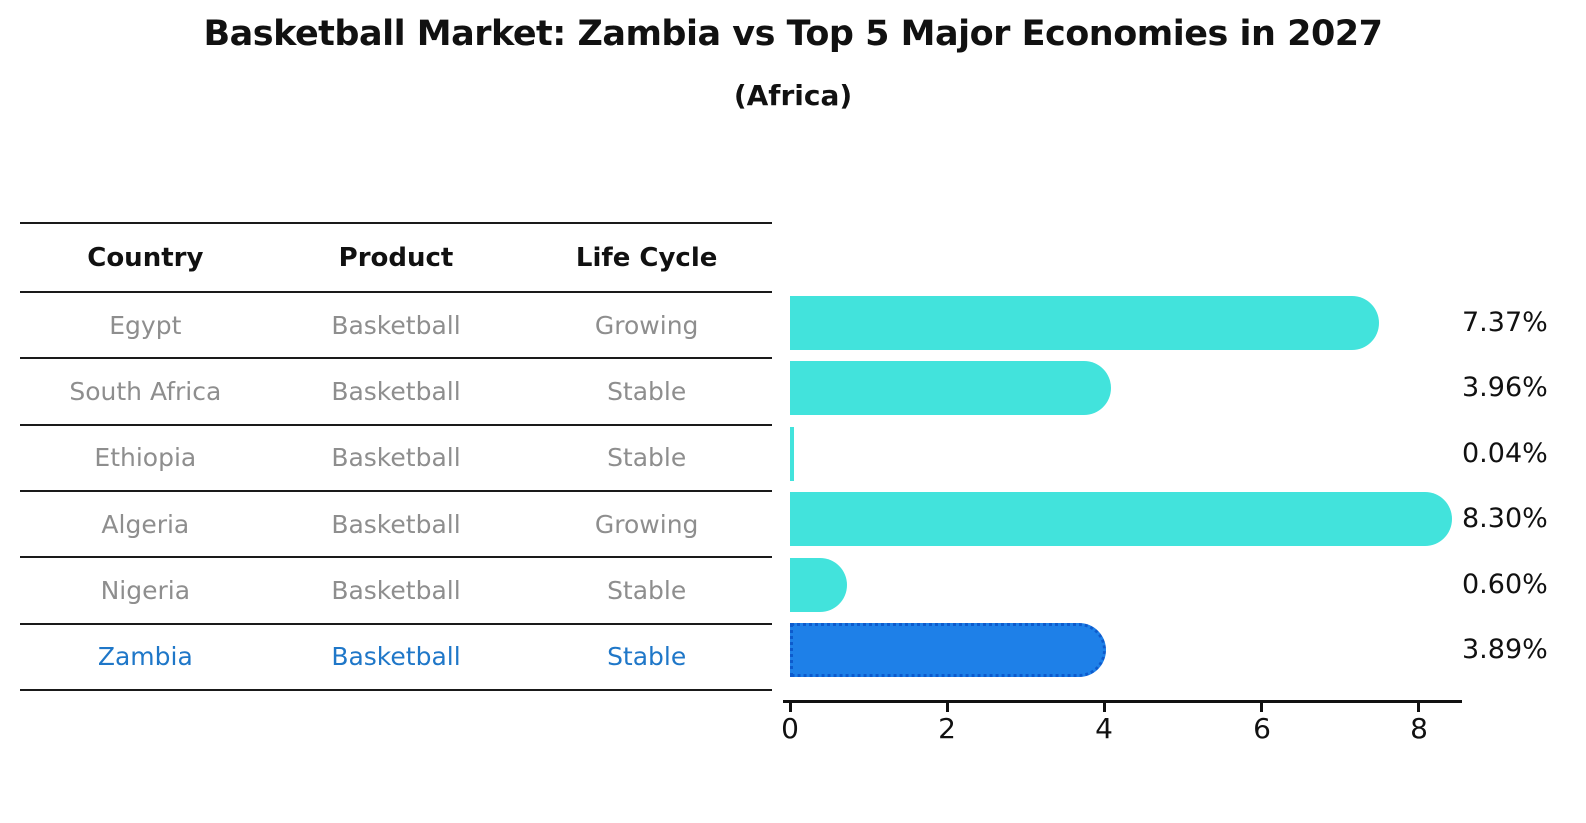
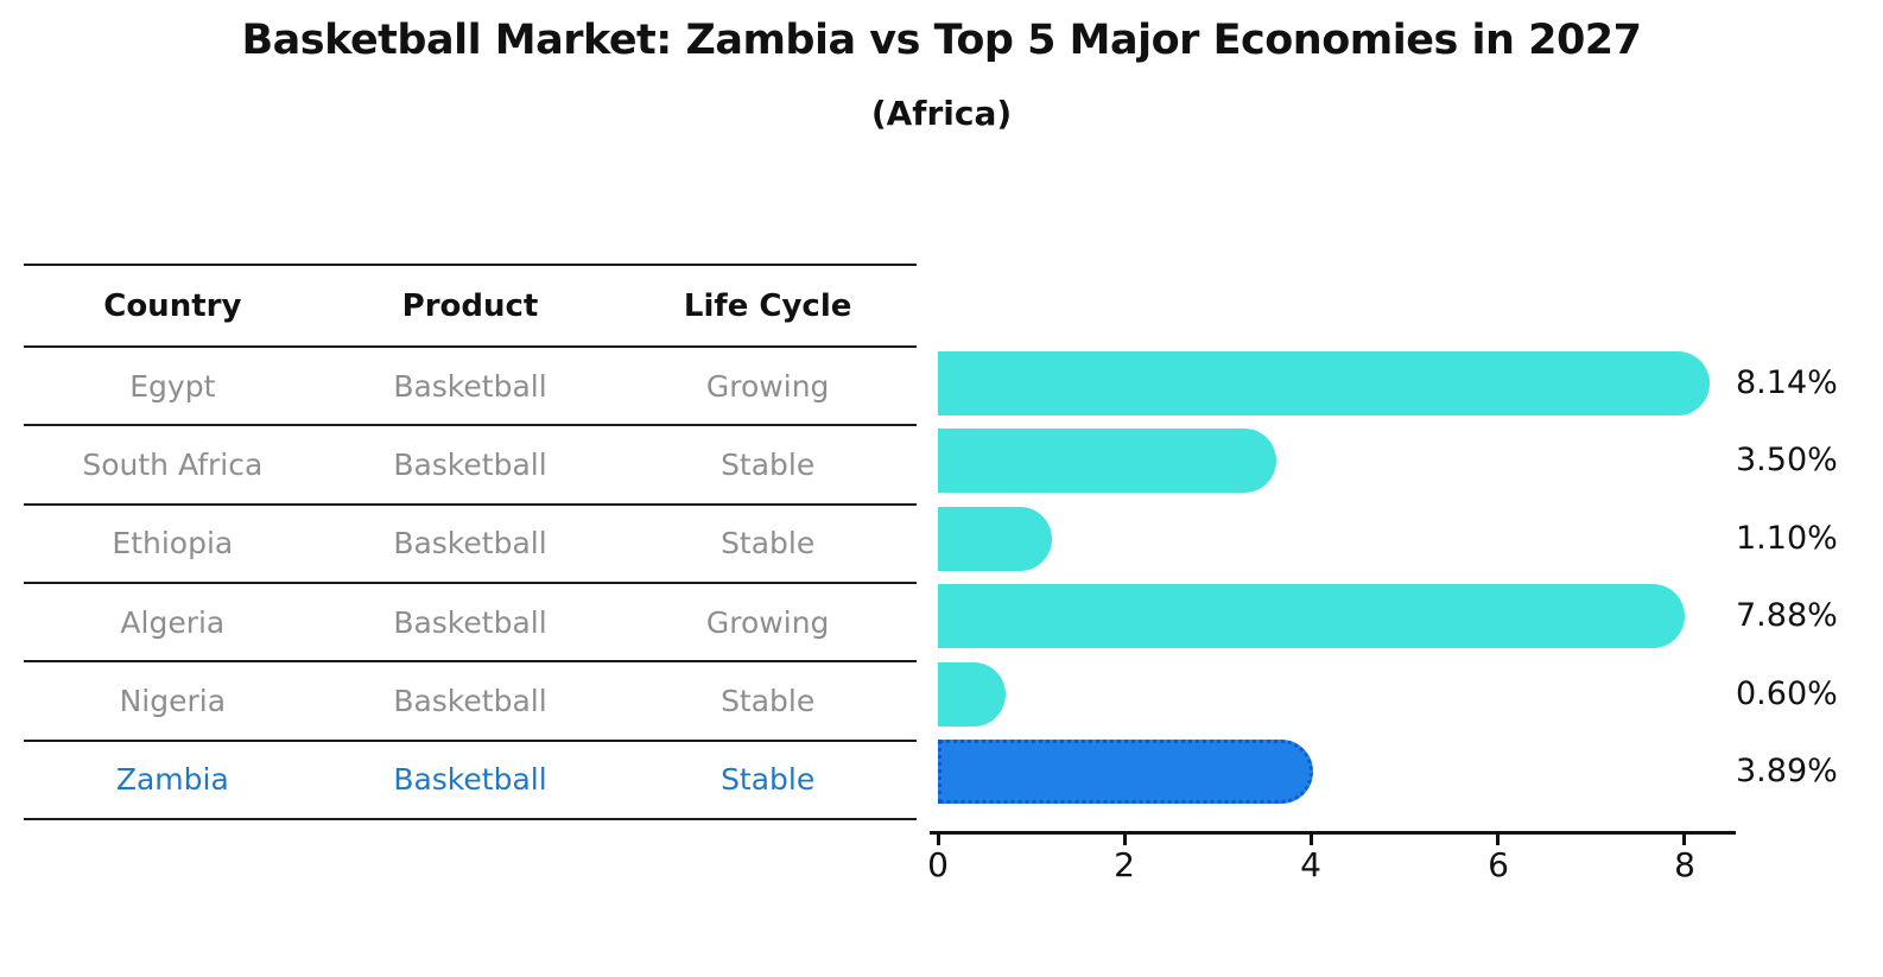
Egypt: 7.37% -> 8.14%
South Africa: 3.96% -> 3.50%
Ethiopia: 0.04% -> 1.10%
Algeria: 8.30% -> 7.88%
